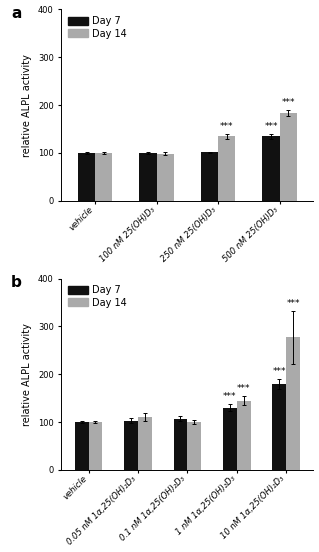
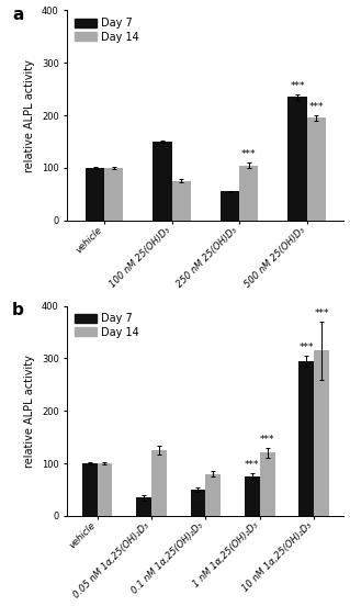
Day 7/100 nM 25(OH)D₃: 100 -> 150
Day 14/100 nM 25(OH)D₃: 98 -> 75
Day 7/250 nM 25(OH)D₃: 101 -> 55
Day 14/250 nM 25(OH)D₃: 135 -> 105
Day 7/500 nM 25(OH)D₃: 135 -> 235
Day 14/500 nM 25(OH)D₃: 183 -> 195
Day 7/0.05 nM 1α,25(OH)₂D₃: 103 -> 35
Day 14/0.05 nM 1α,25(OH)₂D₃: 110 -> 125
Day 7/0.1 nM 1α,25(OH)₂D₃: 107 -> 50
Day 14/0.1 nM 1α,25(OH)₂D₃: 100 -> 80
Day 7/1 nM 1α,25(OH)₂D₃: 130 -> 75
Day 14/1 nM 1α,25(OH)₂D₃: 145 -> 120
Day 7/10 nM 1α,25(OH)₂D₃: 180 -> 295
Day 14/10 nM 1α,25(OH)₂D₃: 277 -> 315
